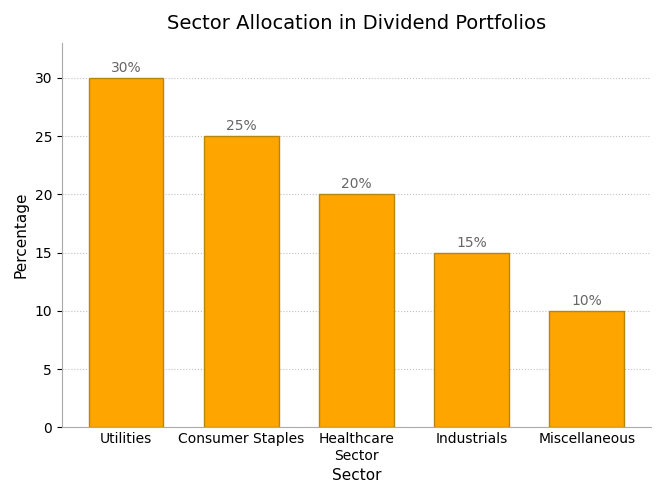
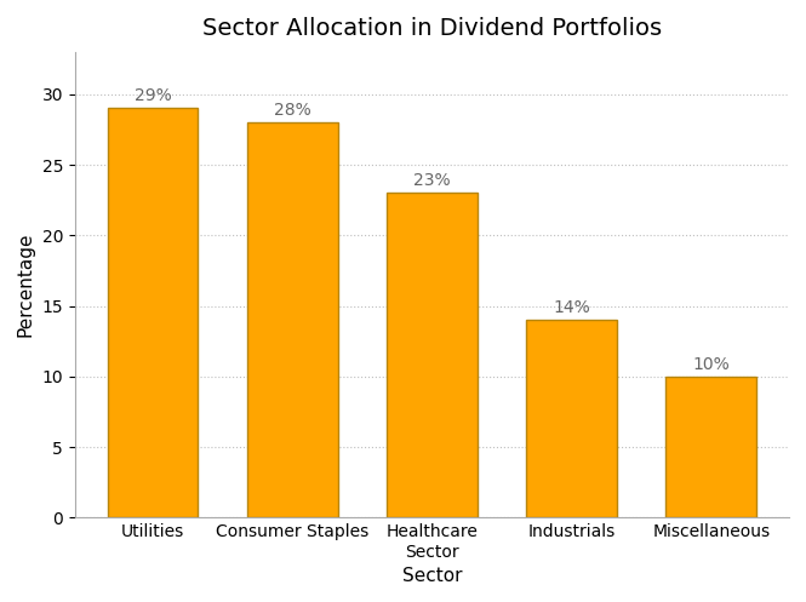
Utilities: 30% -> 29%
Consumer Staples: 25% -> 28%
Healthcare Sector: 20% -> 23%
Industrials: 15% -> 14%
